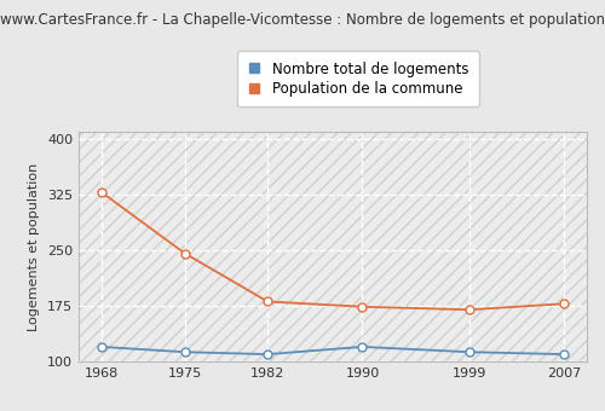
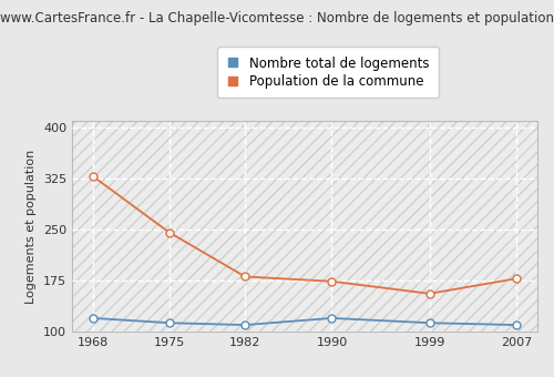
Population de la commune/1999: 170 -> 156
